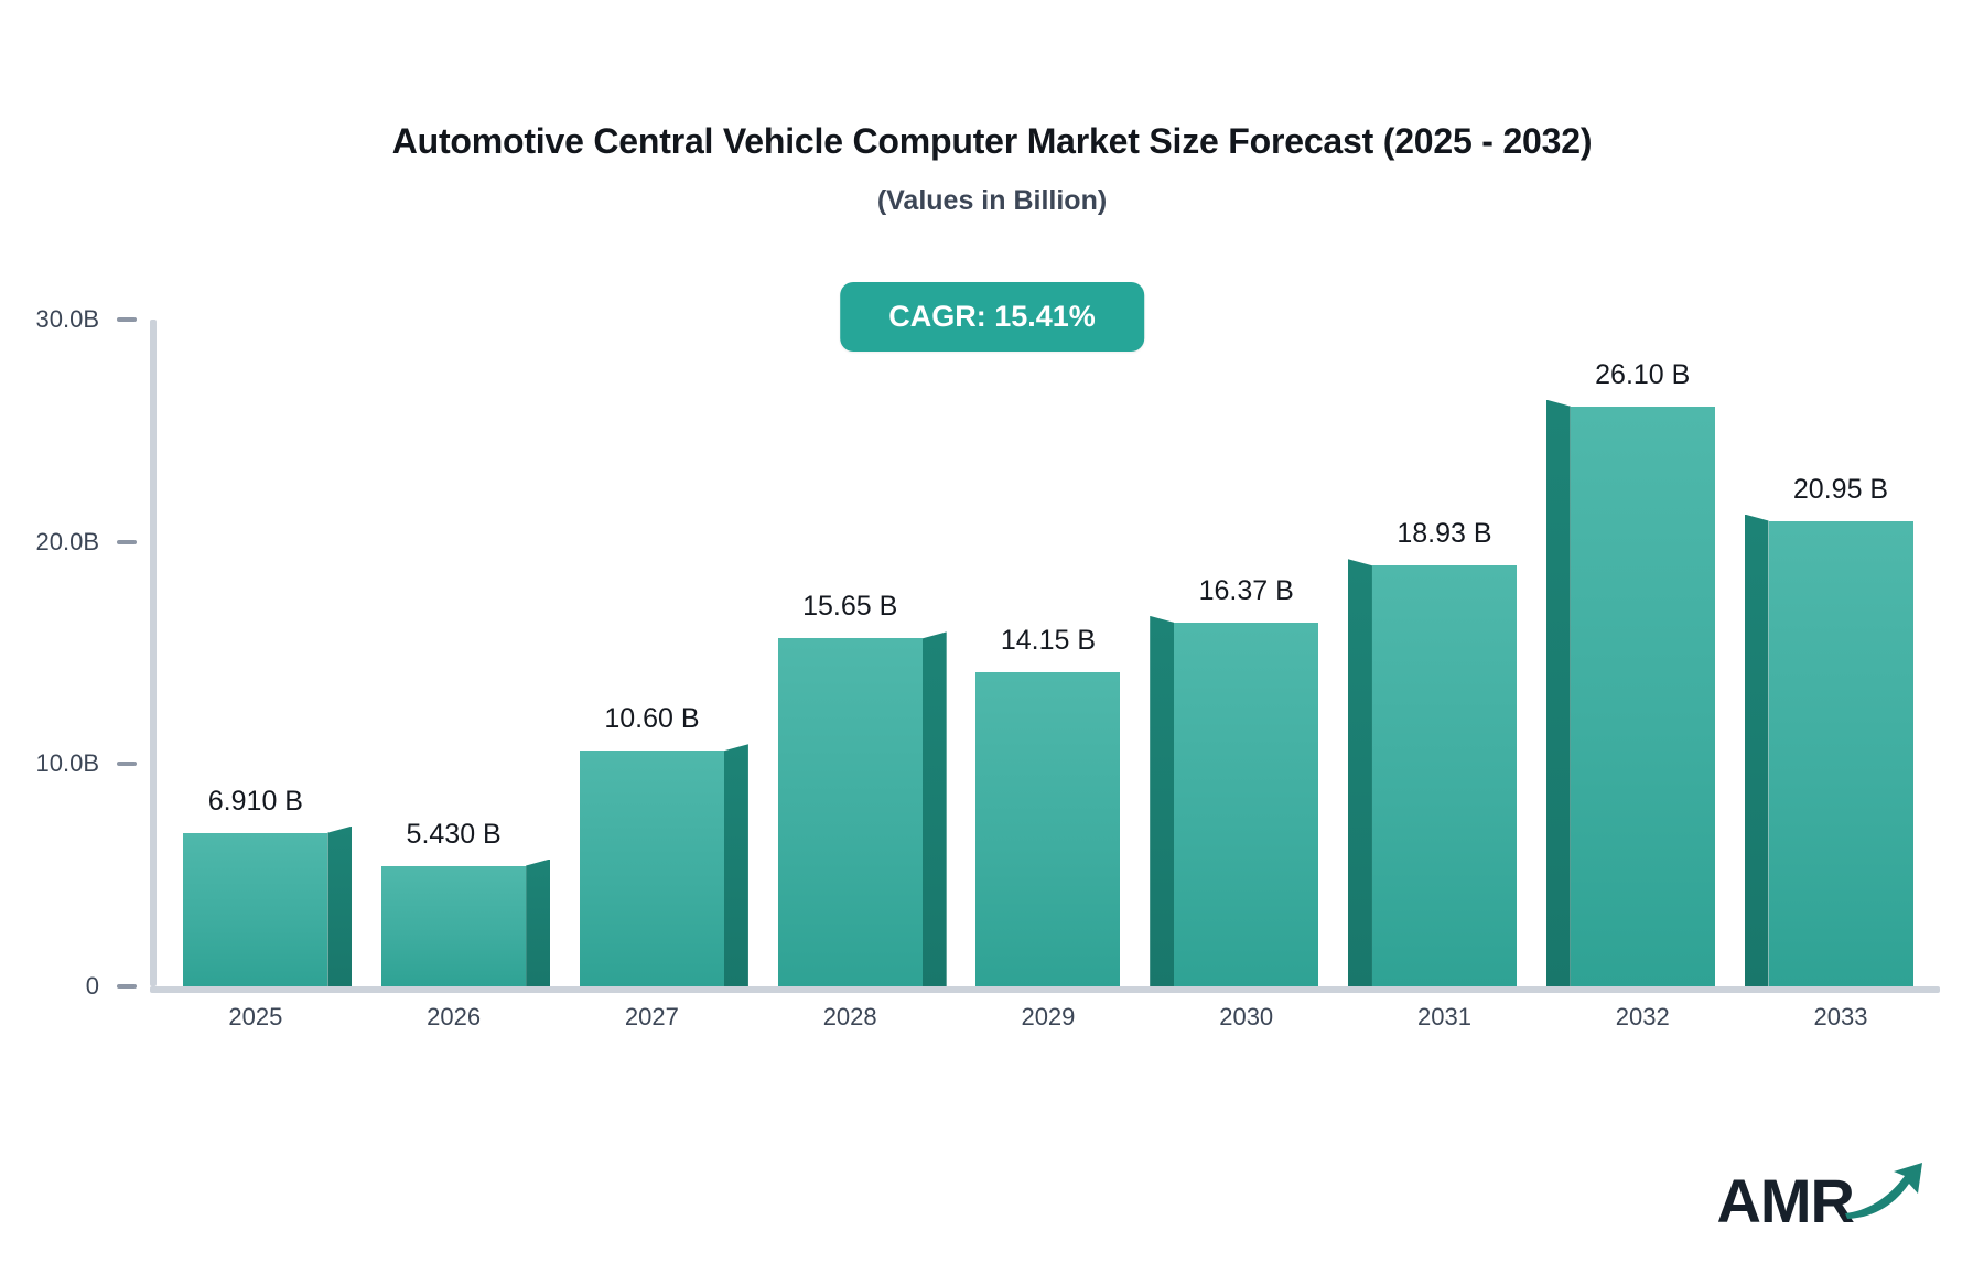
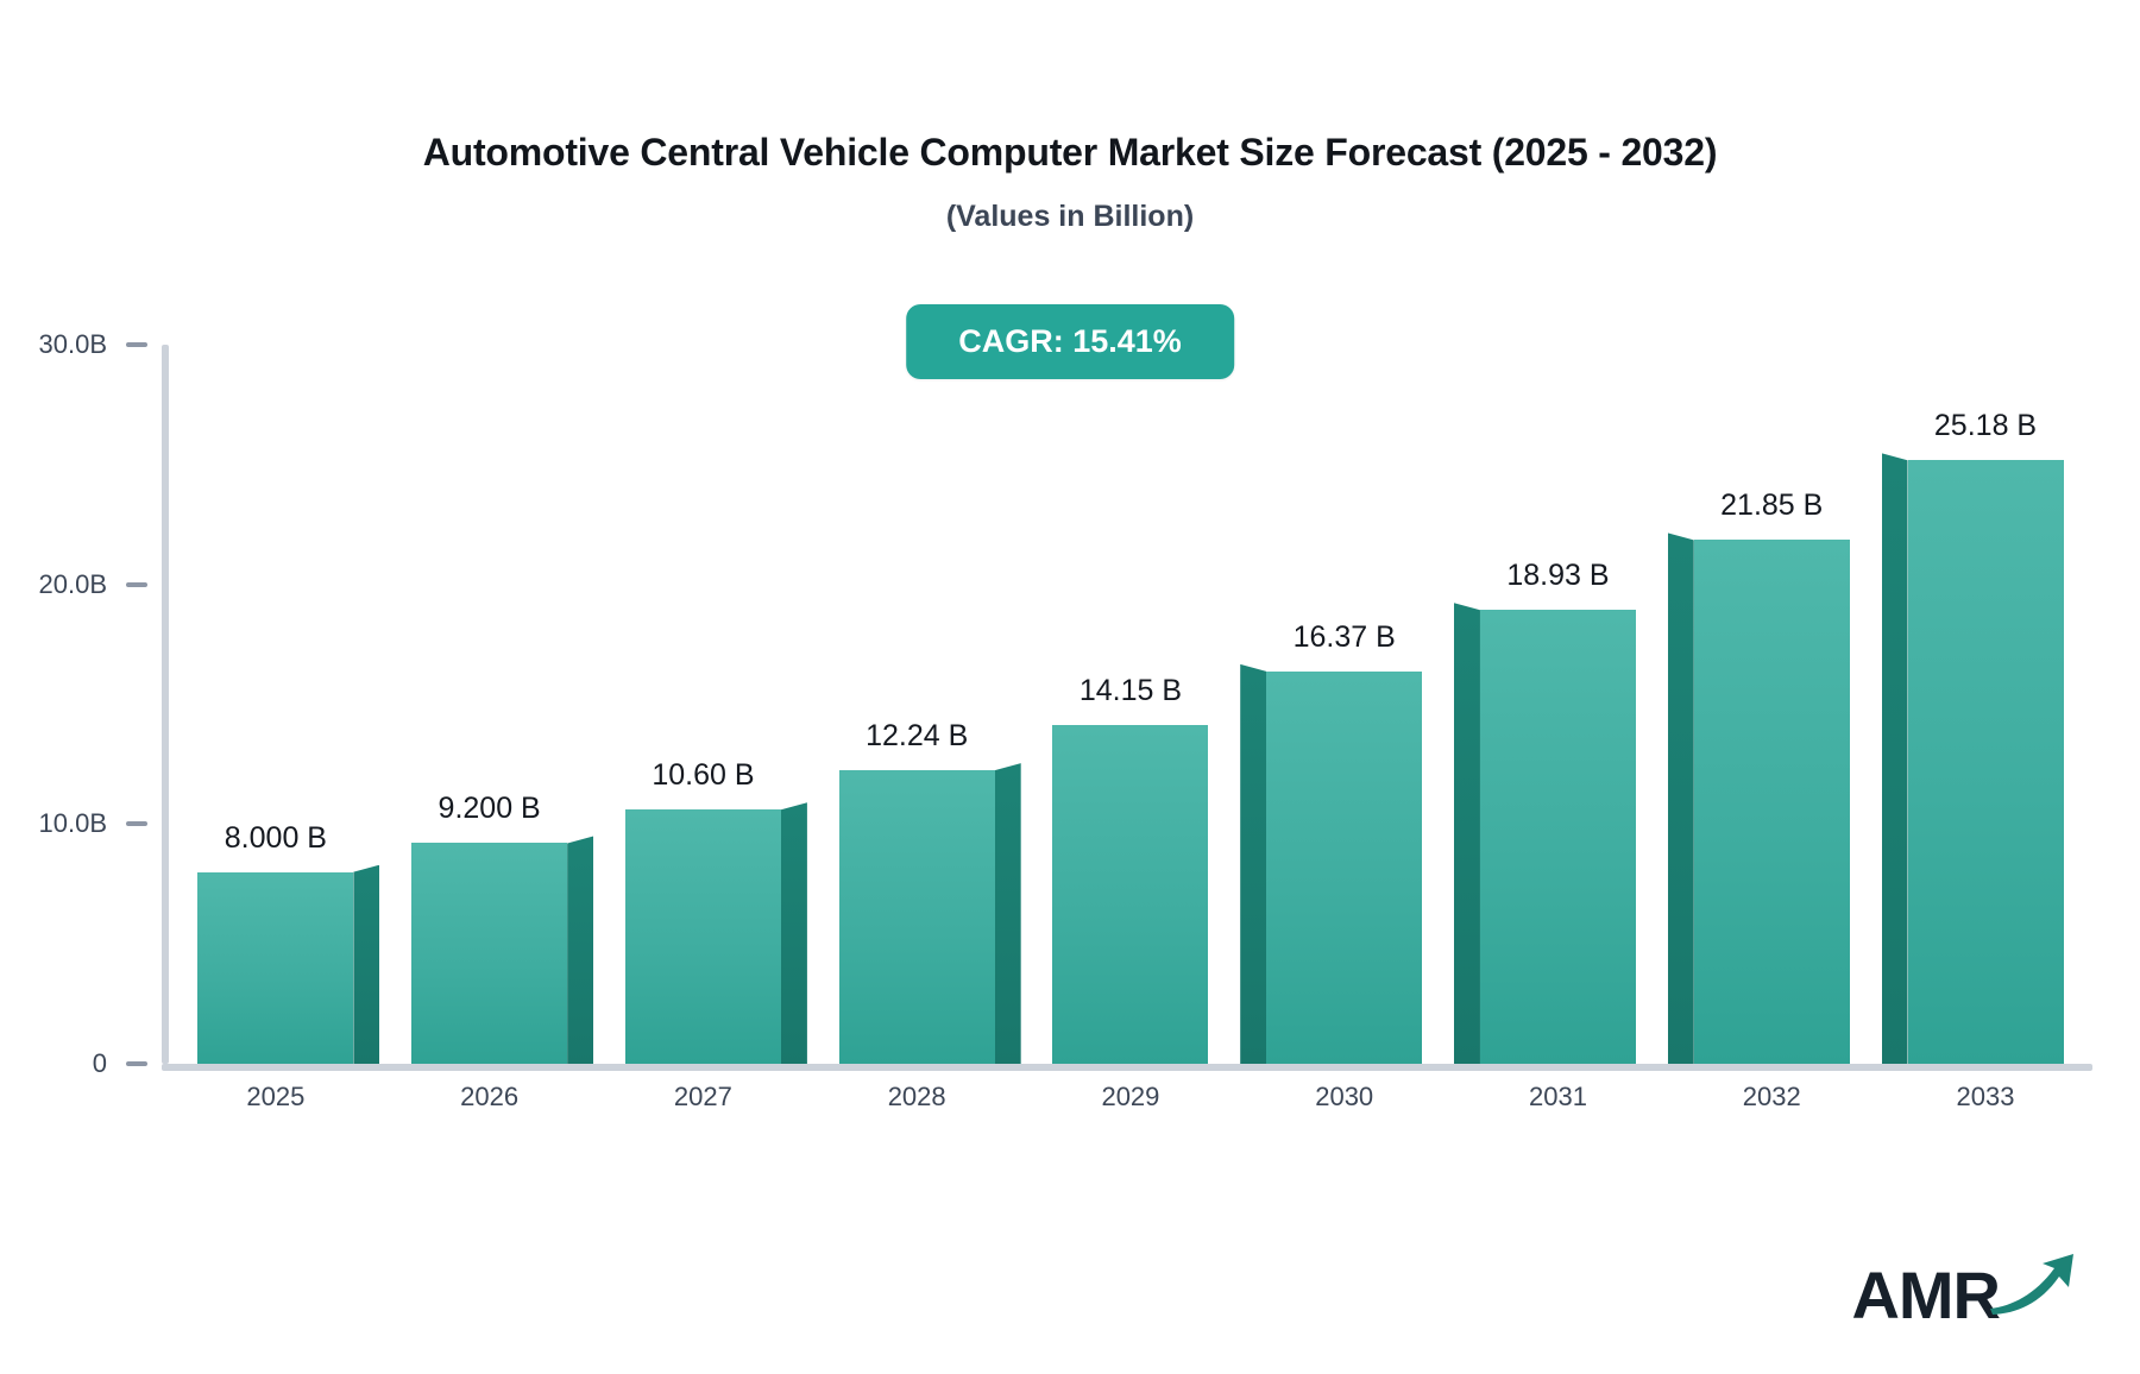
2025: 6.910 -> 8.000
2026: 5.430 -> 9.200
2028: 15.65 -> 12.24
2032: 26.10 -> 21.85
2033: 20.95 -> 25.18
